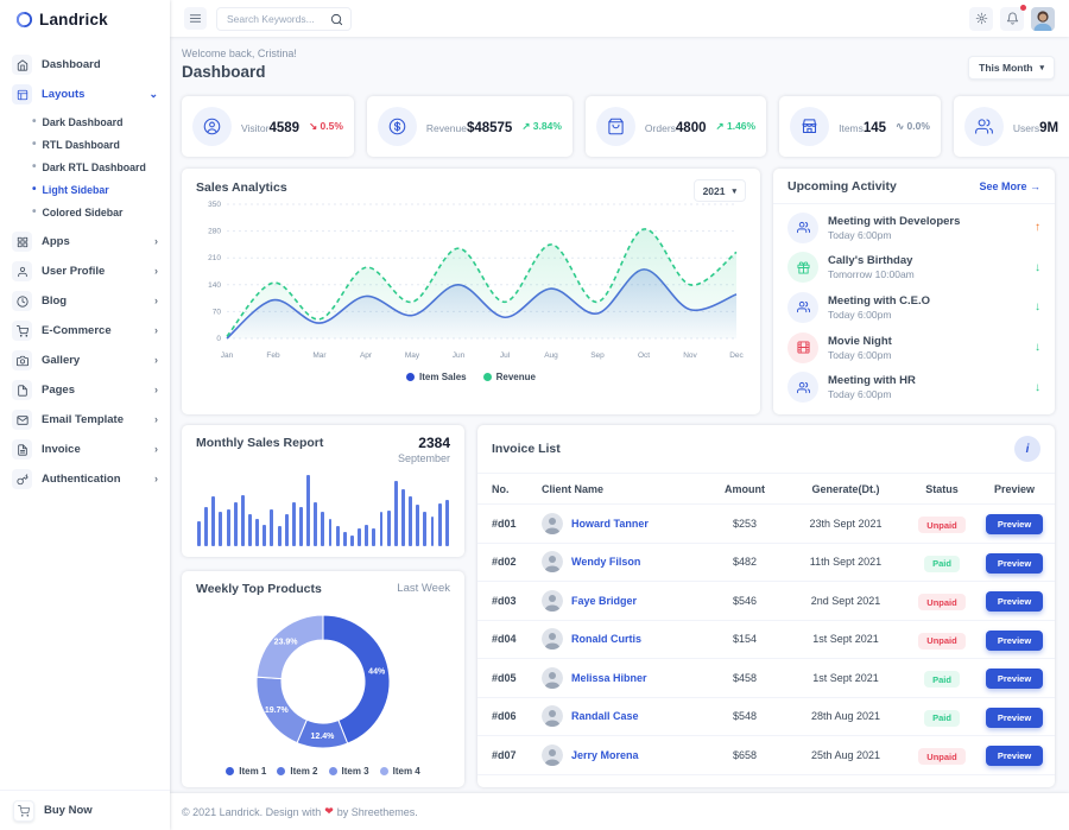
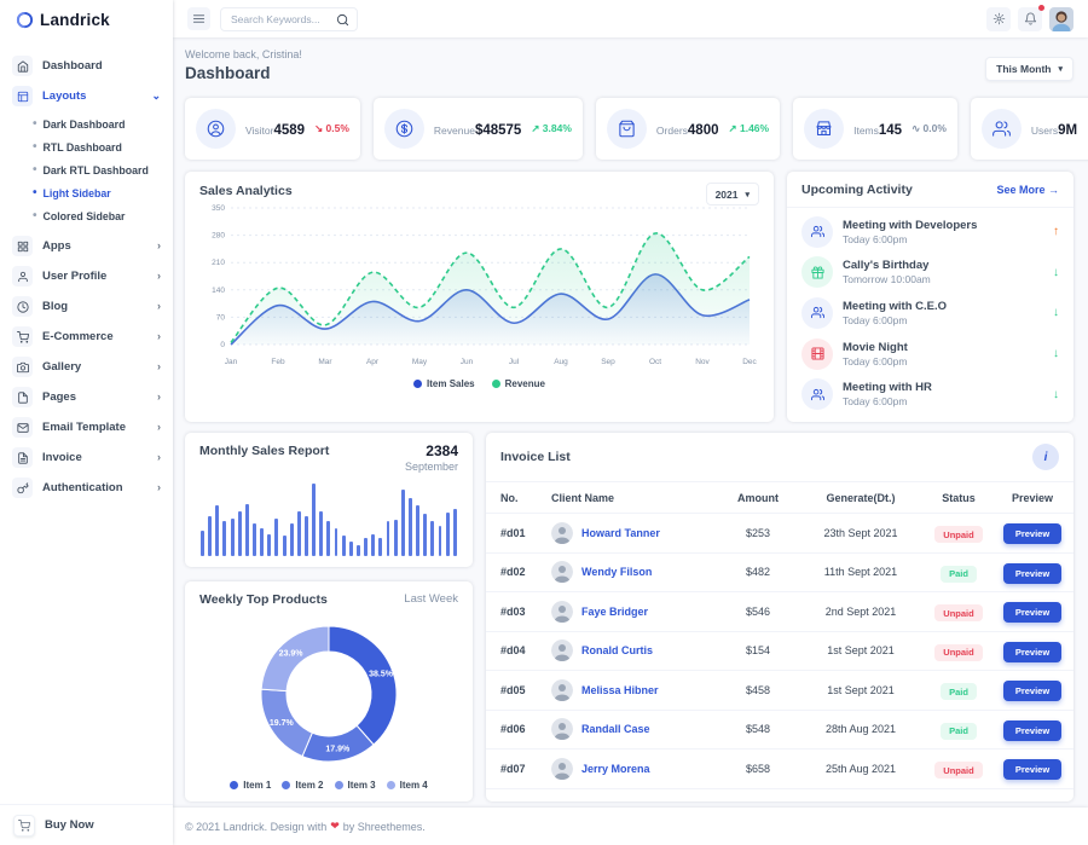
Weekly Top Products/Item 1: 44% -> 38.5%
Weekly Top Products/Item 2: 12.4% -> 17.9%
